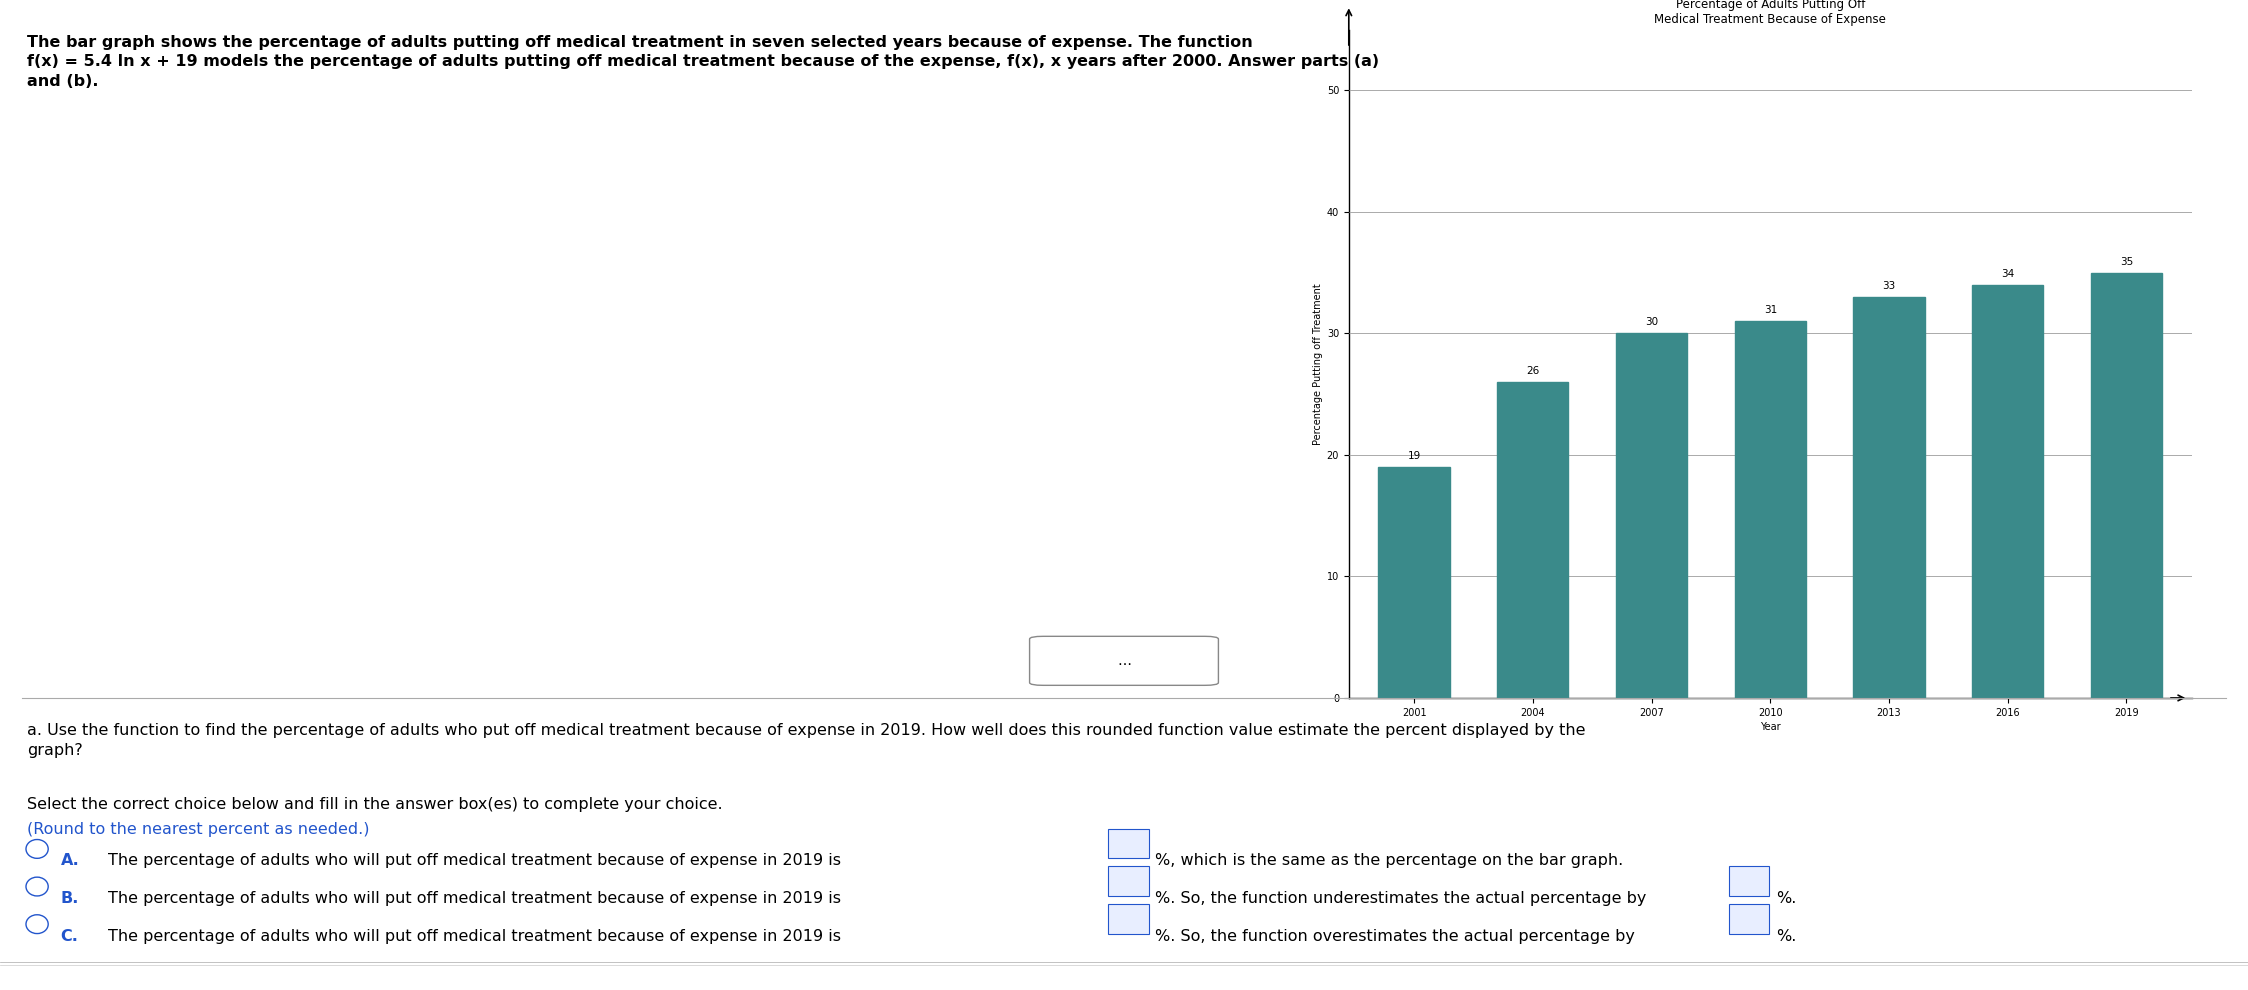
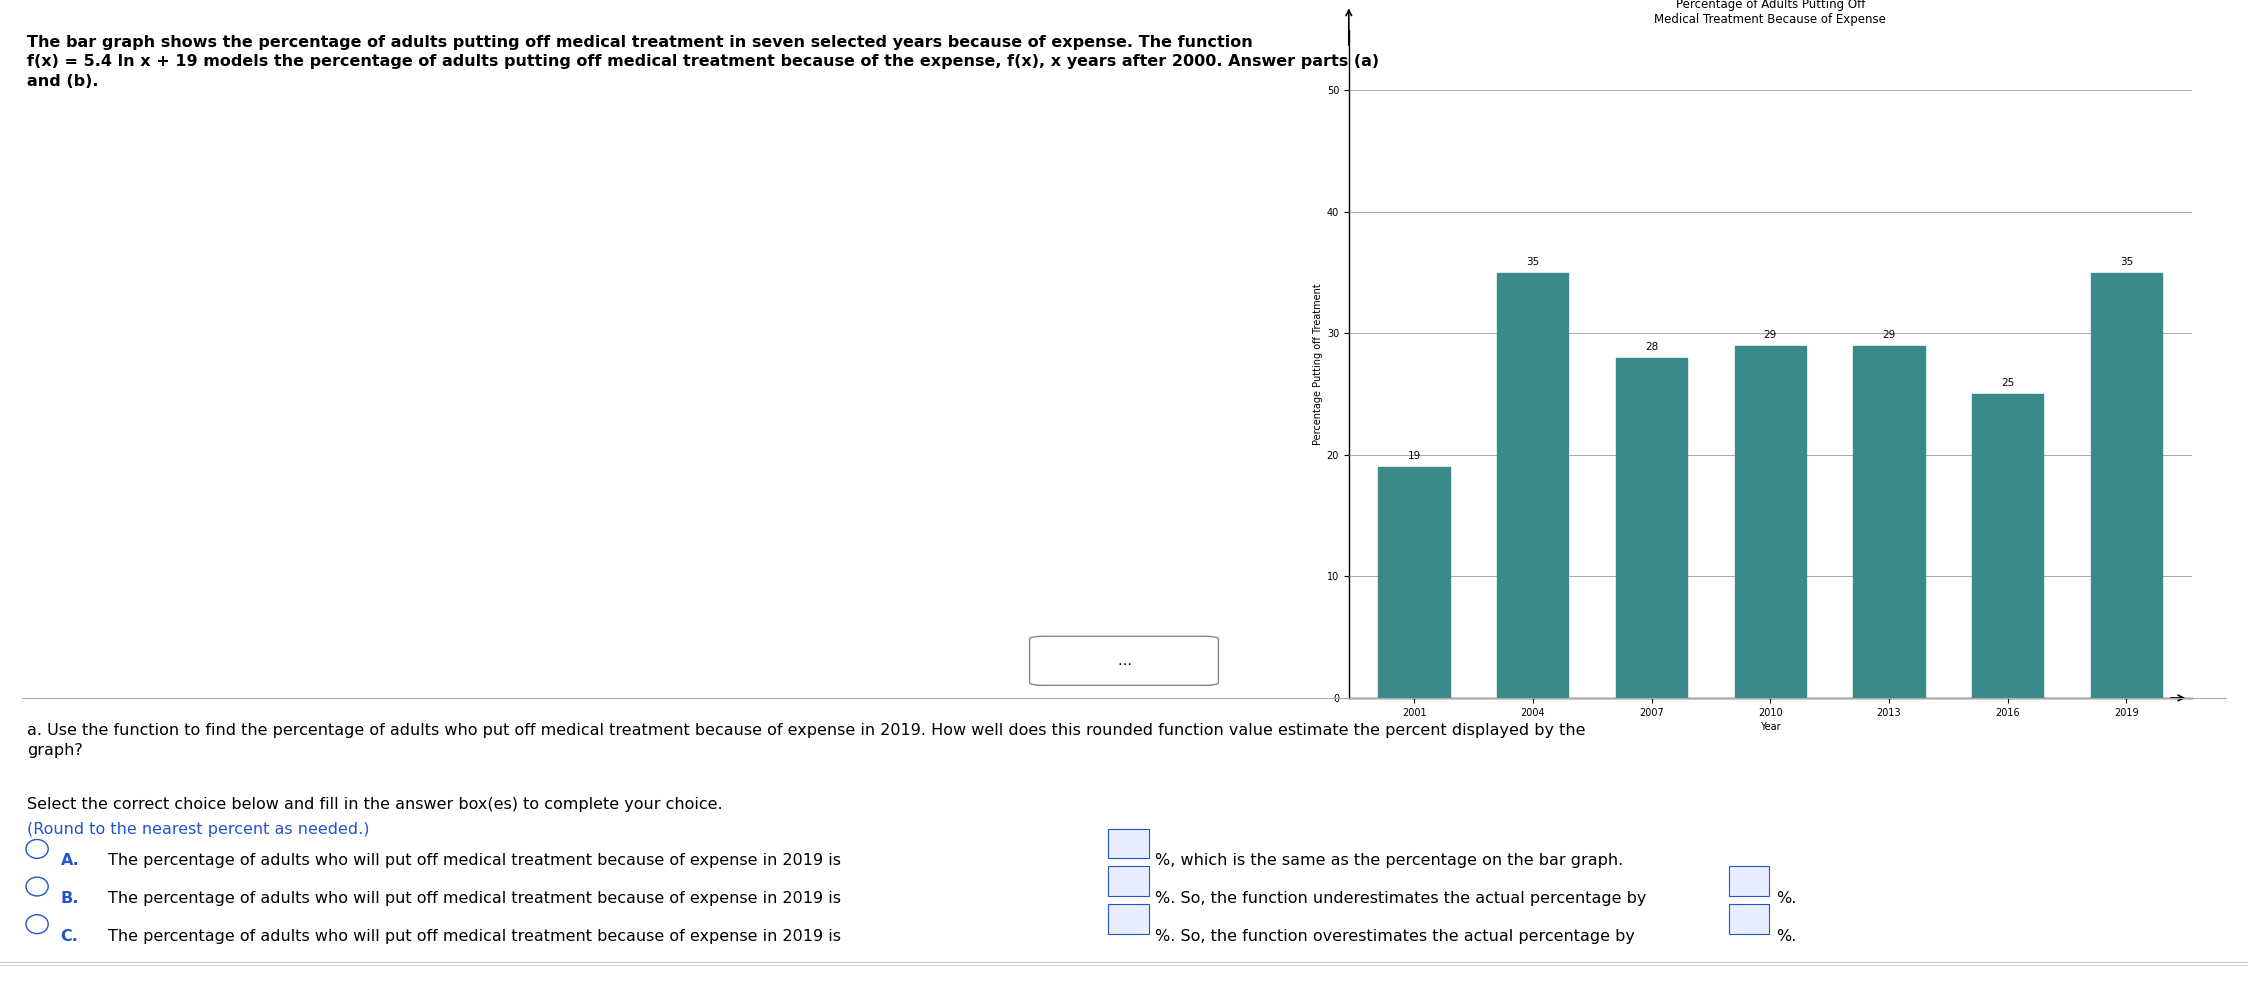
2004: 26 -> 35
2007: 30 -> 28
2010: 31 -> 29
2013: 33 -> 29
2016: 34 -> 25
